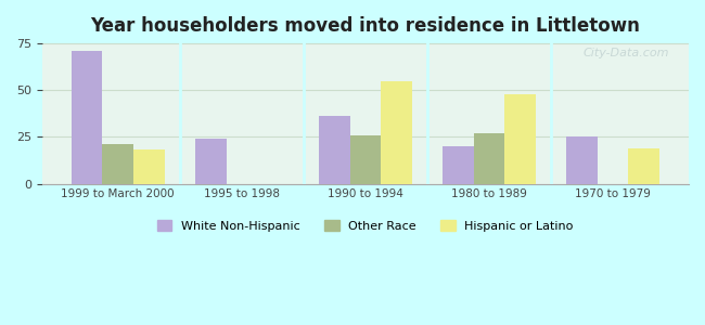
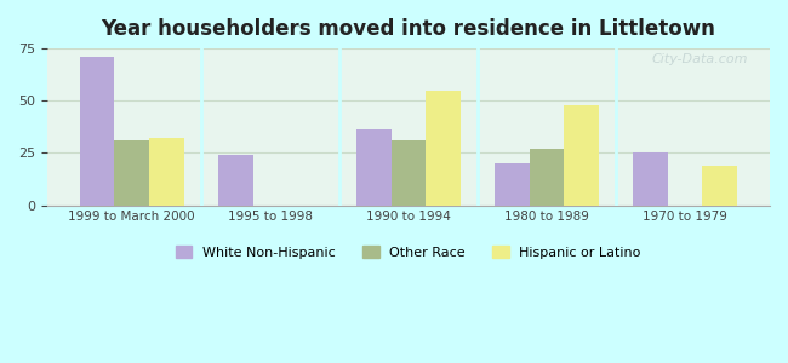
Other Race/1999 to March 2000: 21 -> 31
Hispanic or Latino/1999 to March 2000: 18 -> 32
Other Race/1990 to 1994: 26 -> 31
